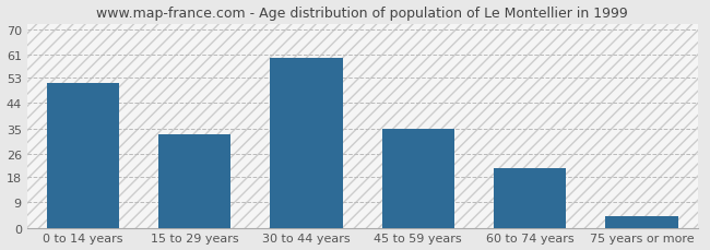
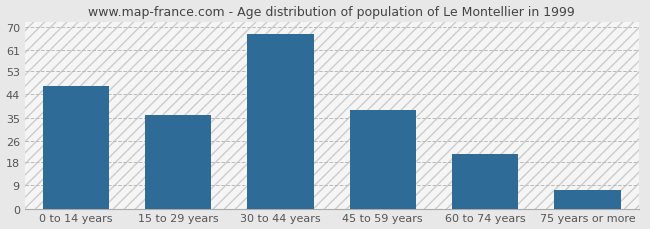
0 to 14 years: 51 -> 47
15 to 29 years: 33 -> 36
30 to 44 years: 60 -> 67
45 to 59 years: 35 -> 38
75 years or more: 4 -> 7
